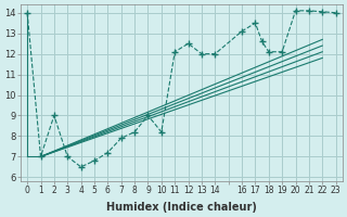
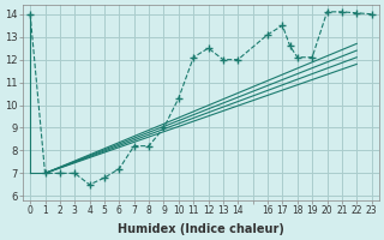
2: 9.0 -> 7.0
7: 7.9 -> 8.2
10: 8.2 -> 10.3
